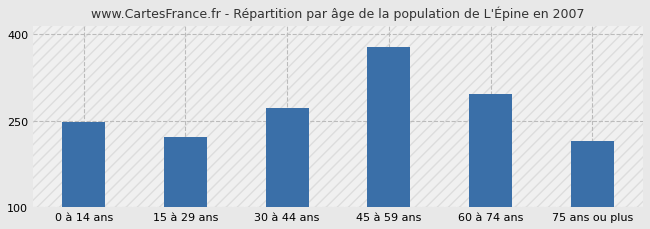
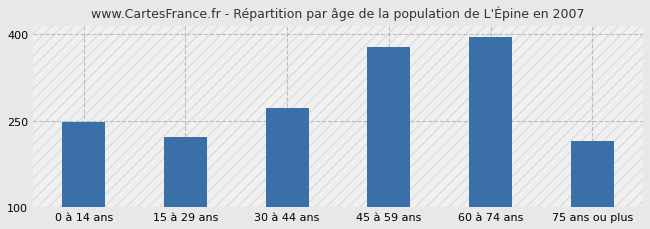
60 à 74 ans: 296 -> 396
